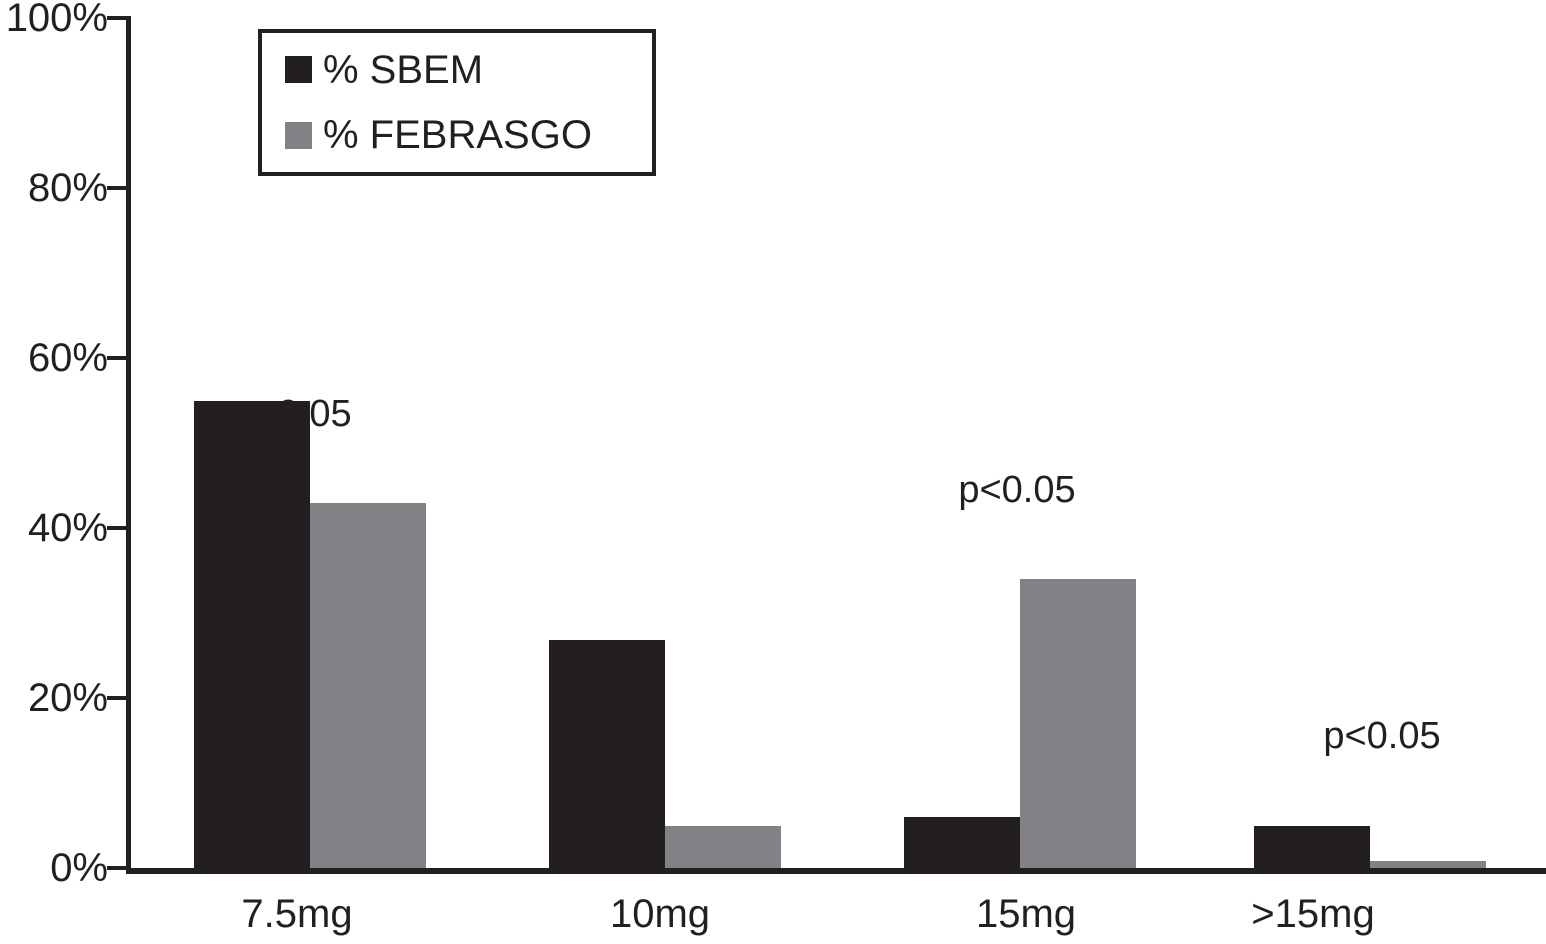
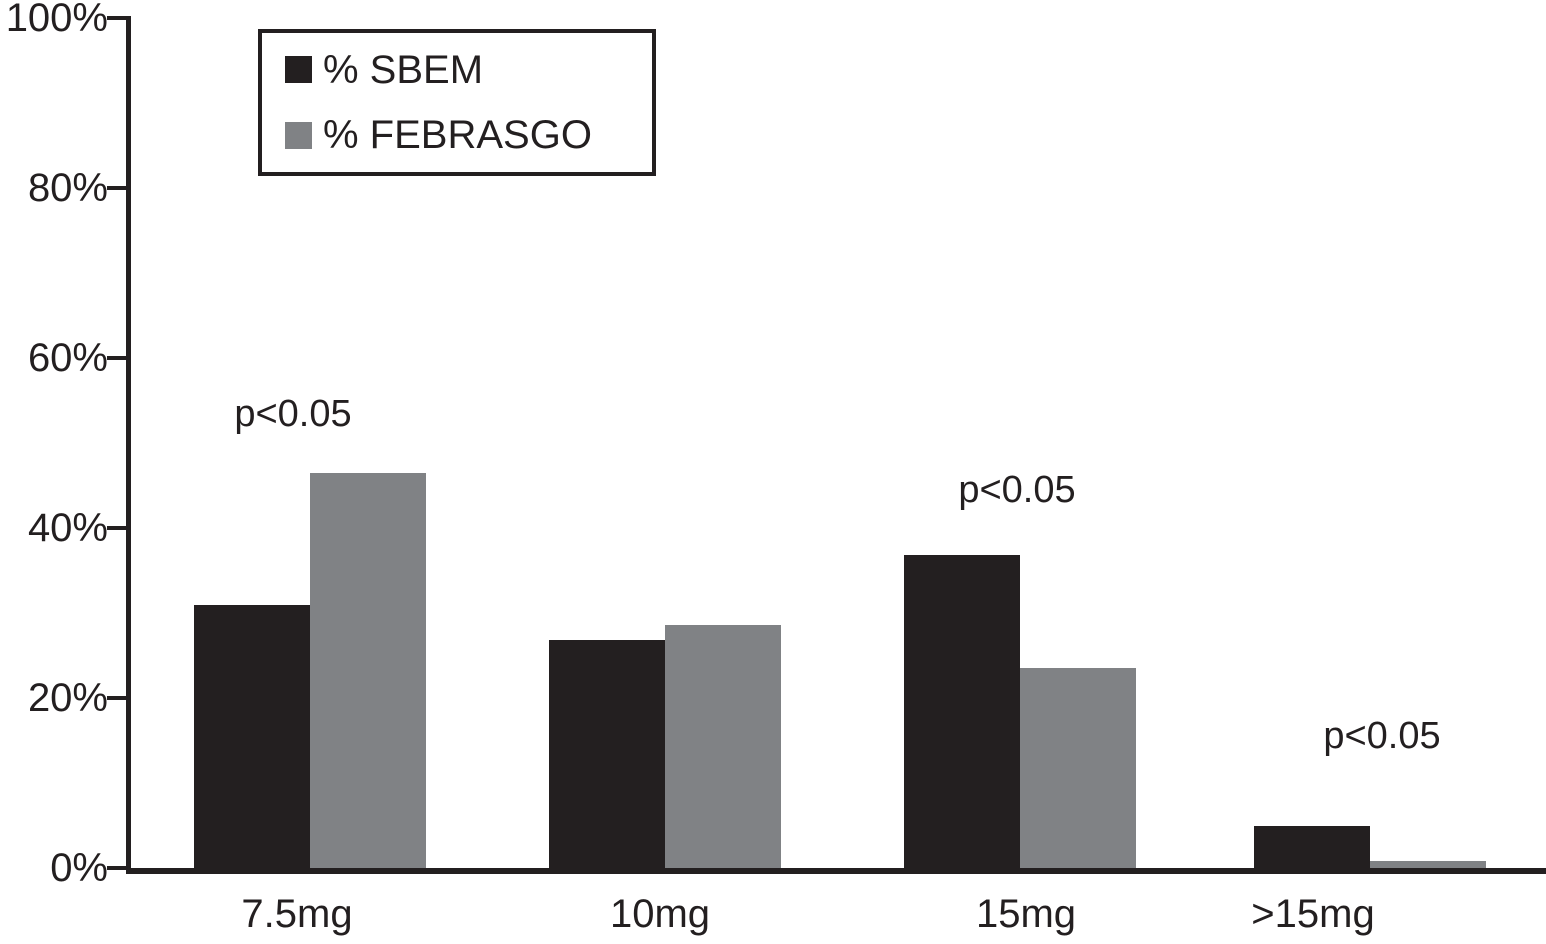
% SBEM/7.5mg: 55% -> 31%
% FEBRASGO/7.5mg: 43% -> 46%
% FEBRASGO/10mg: 5% -> 29%
% SBEM/15mg: 6% -> 37%
% FEBRASGO/15mg: 34% -> 24%
